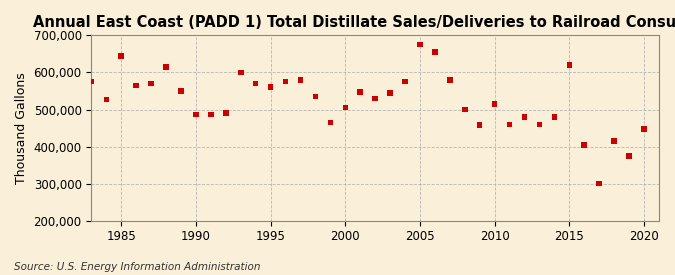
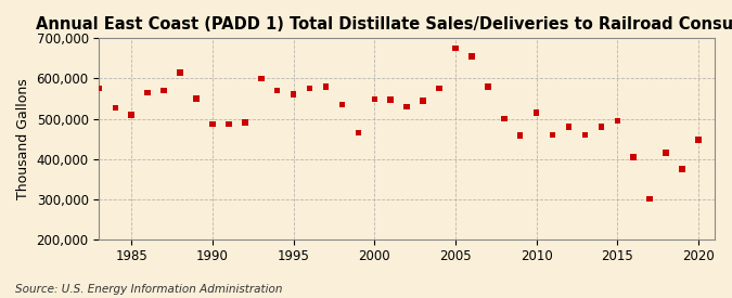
1985: 645,000 -> 510,000
2000: 505,000 -> 548,000
2015: 620,000 -> 495,000
